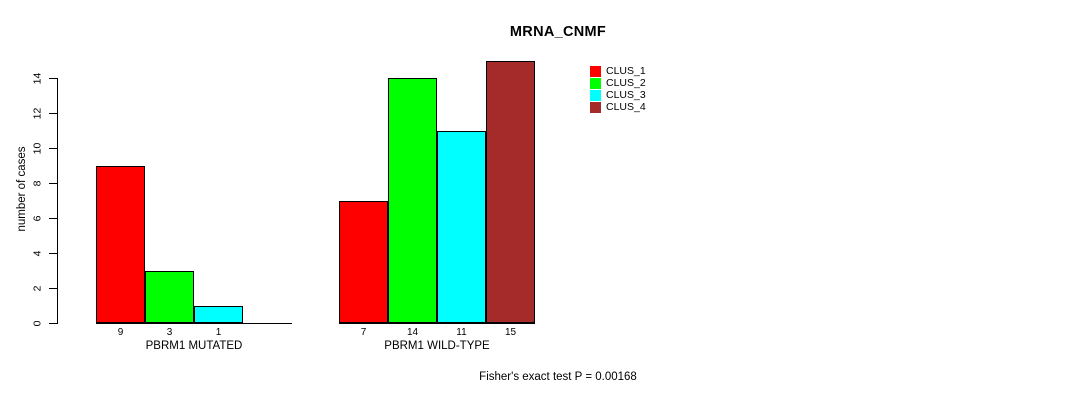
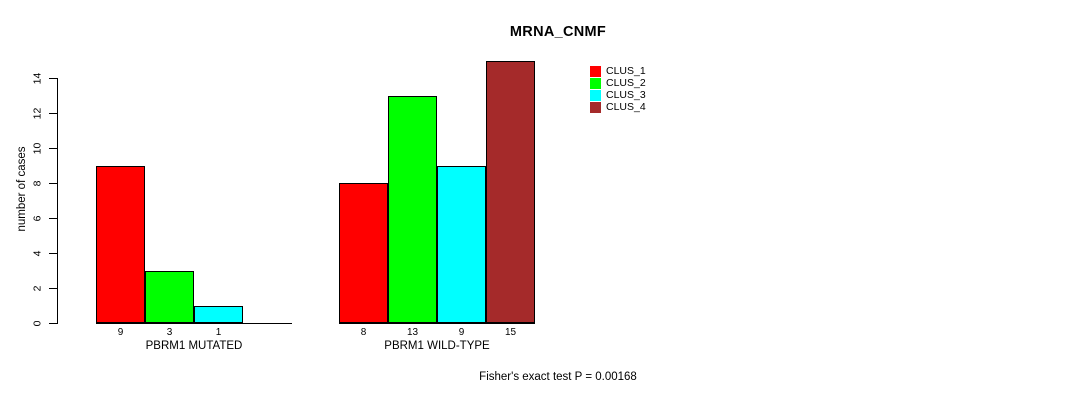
CLUS_1/PBRM1 WILD-TYPE: 7 -> 8
CLUS_2/PBRM1 WILD-TYPE: 14 -> 13
CLUS_3/PBRM1 WILD-TYPE: 11 -> 9
